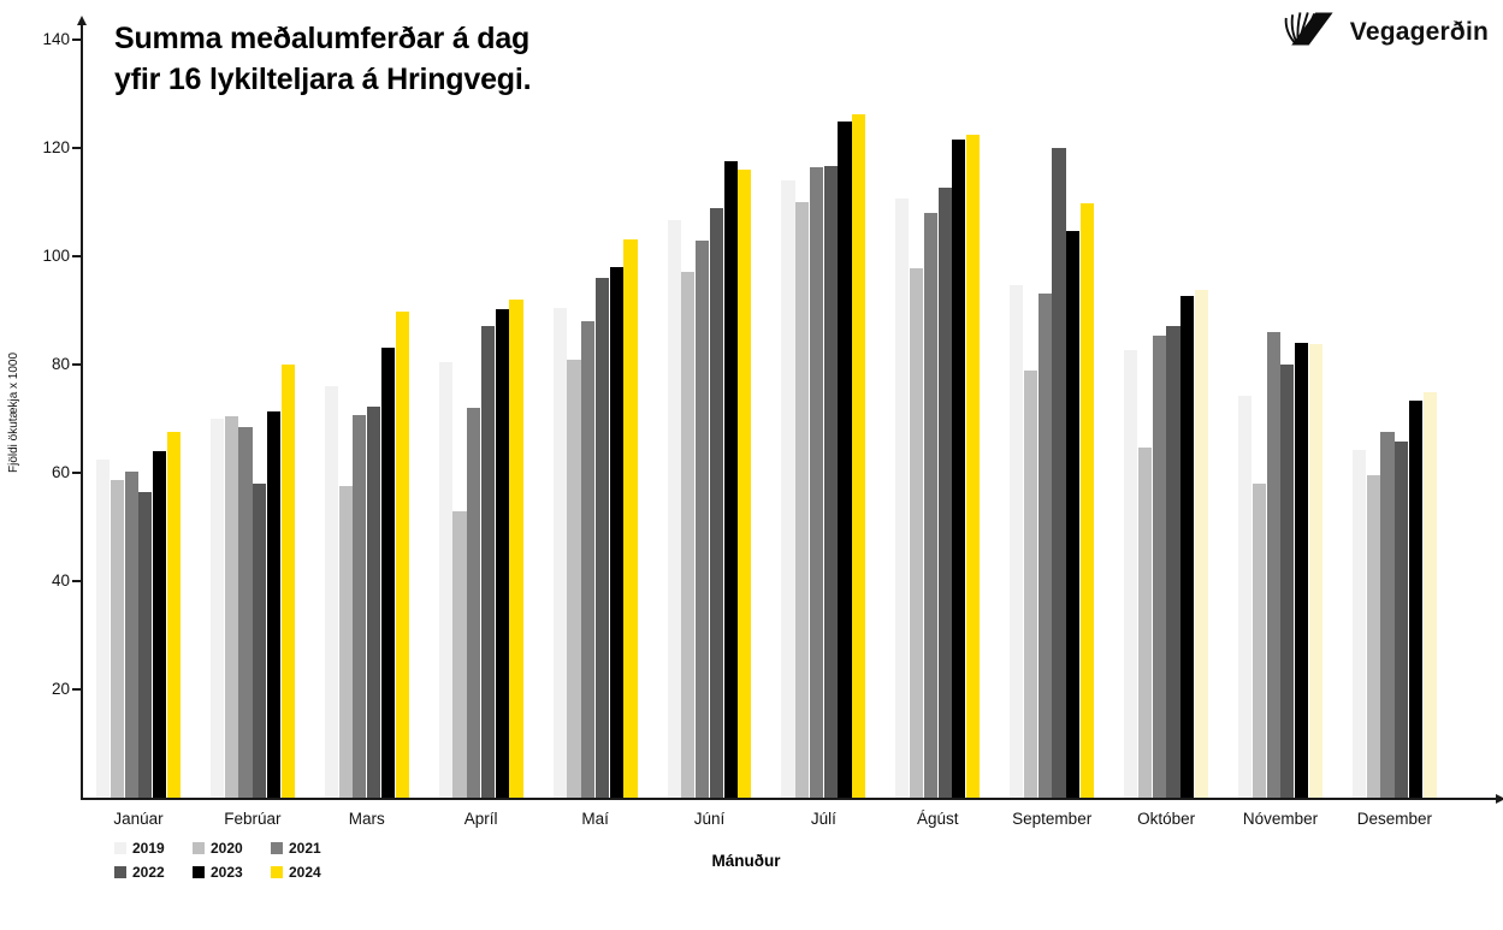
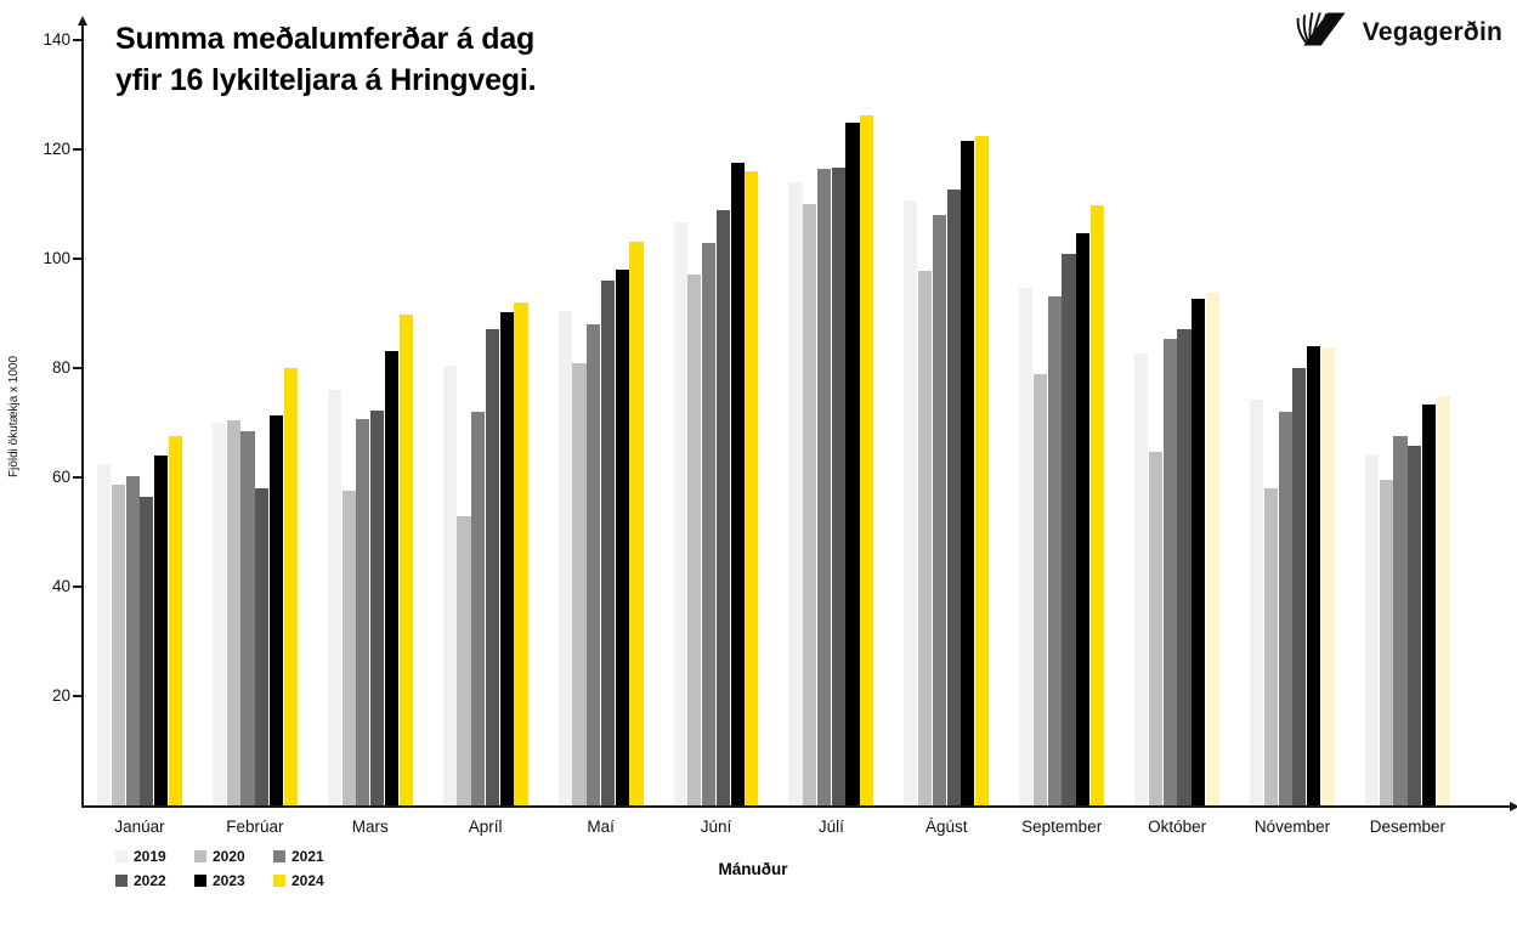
2022/September: 120 -> 101
2021/Nóvember: 86 -> 72
